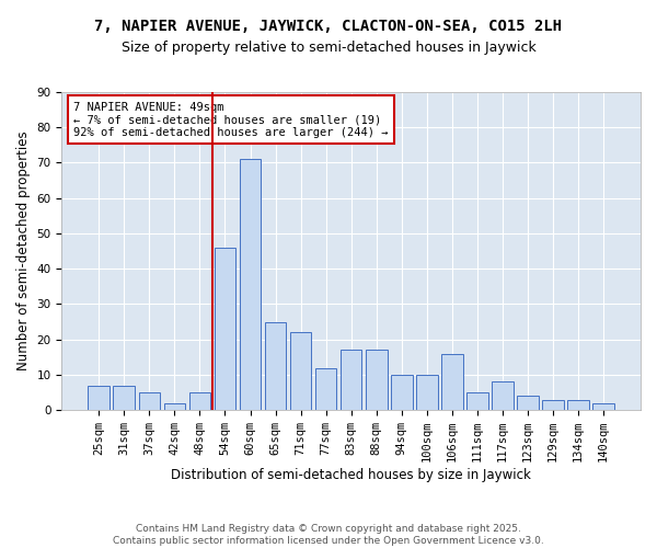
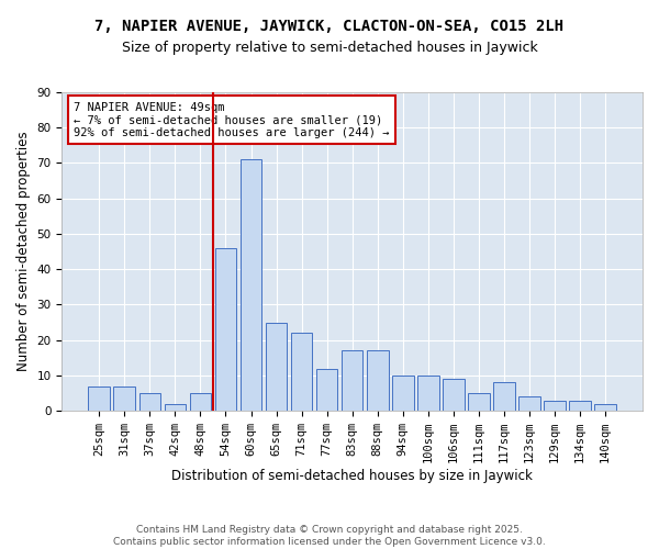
106sqm: 16 -> 9
